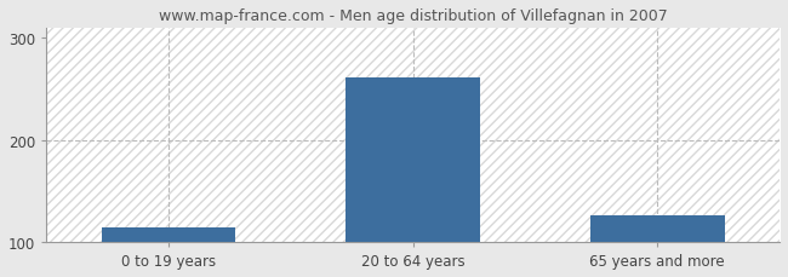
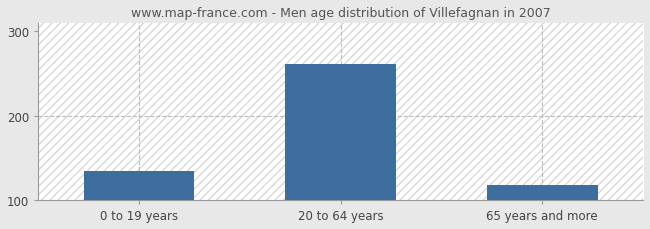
0 to 19 years: 114 -> 134
65 years and more: 126 -> 118
